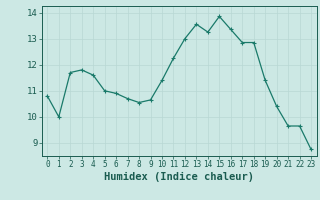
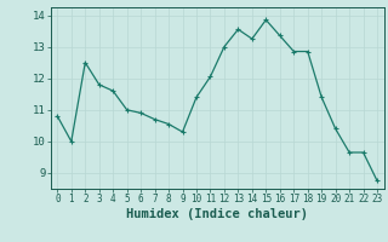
2: 11.70 -> 12.50
9: 10.65 -> 10.30
11: 12.25 -> 12.05
